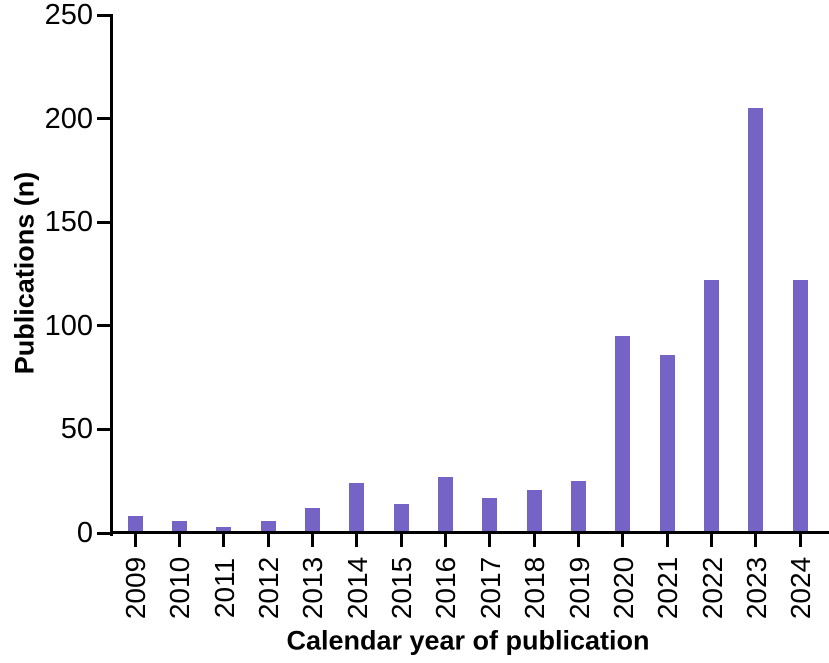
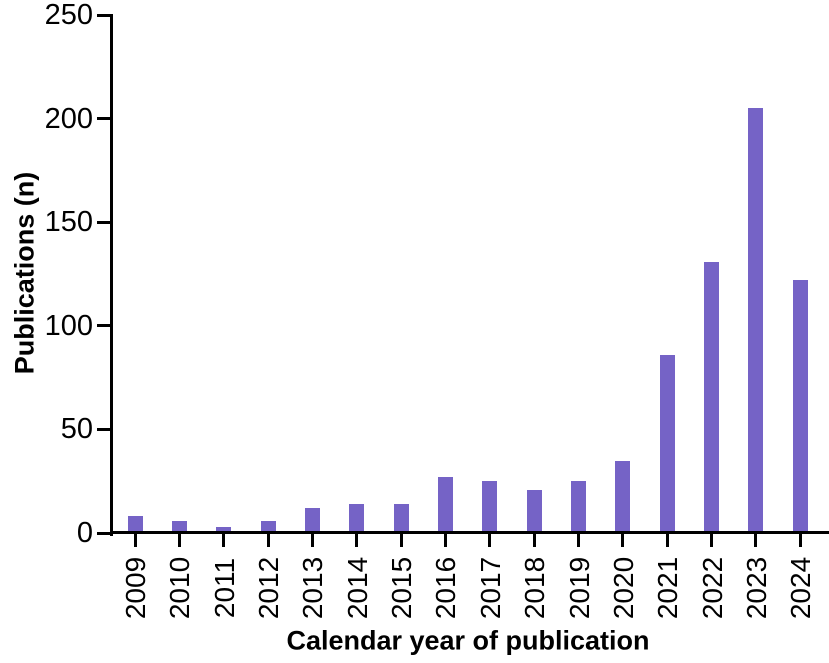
2014: 23 -> 13
2017: 16 -> 24
2020: 94 -> 34
2022: 121 -> 130
